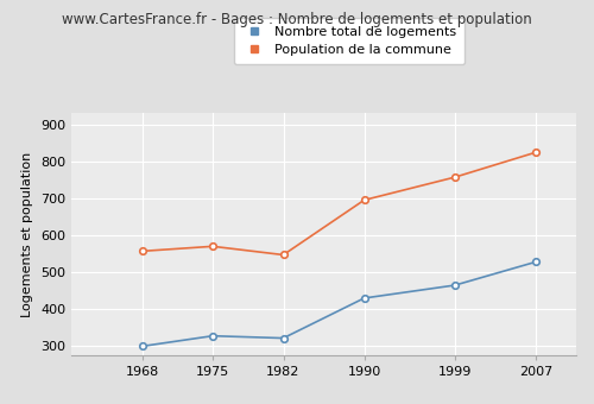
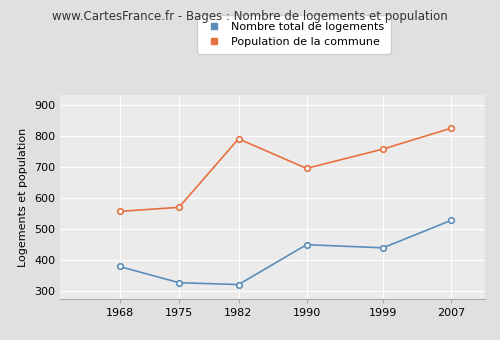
Nombre total de logements/1968: 300 -> 380
Population de la commune/1982: 547 -> 790
Nombre total de logements/1990: 430 -> 450
Nombre total de logements/1999: 465 -> 440
